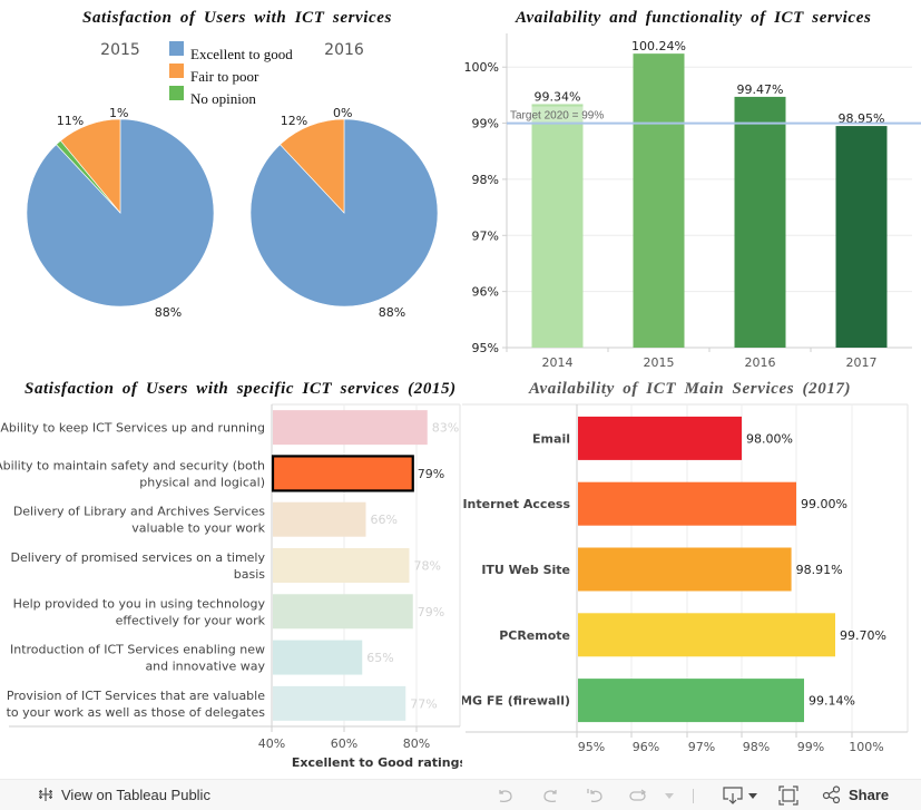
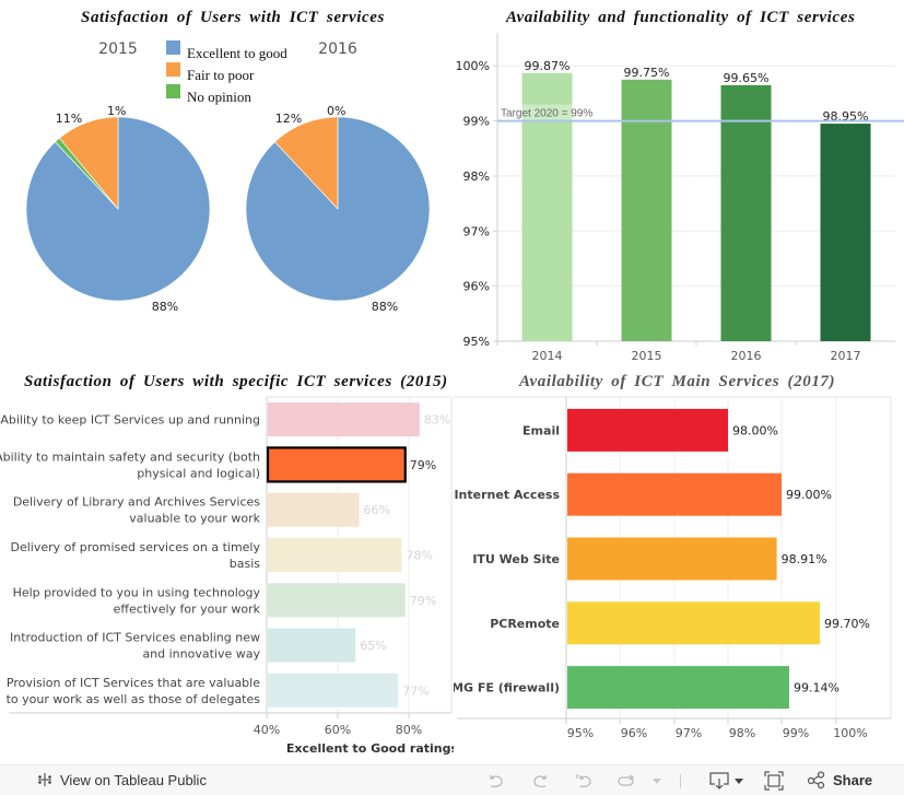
Availability and functionality of ICT services/2014: 99.34% -> 99.87%
Availability and functionality of ICT services/2015: 100.24% -> 99.75%
Availability and functionality of ICT services/2016: 99.47% -> 99.65%
